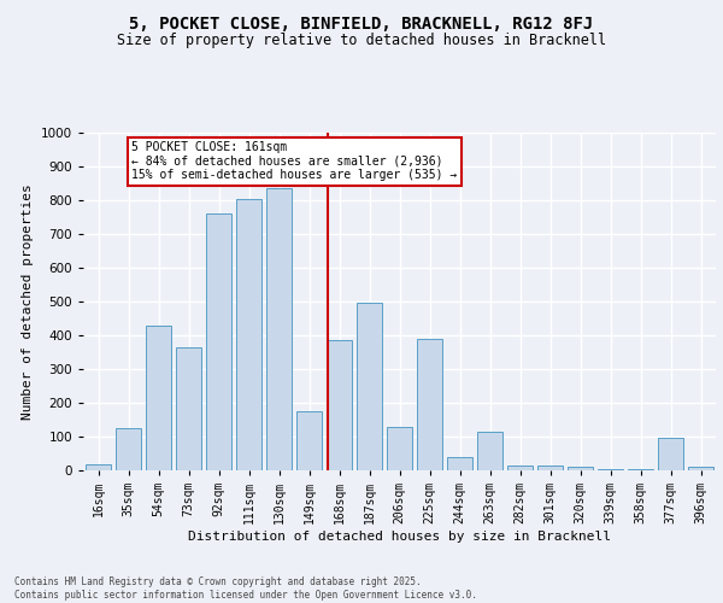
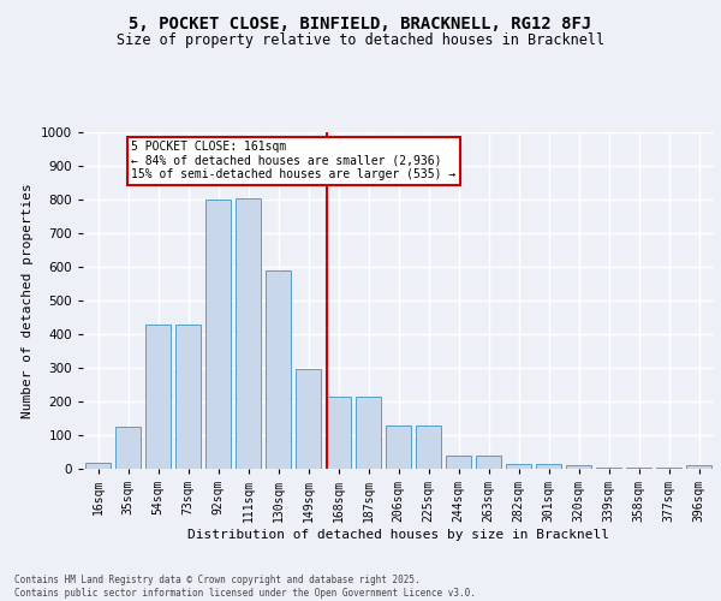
73sqm: 365 -> 430
92sqm: 760 -> 800
130sqm: 835 -> 590
149sqm: 175 -> 295
168sqm: 385 -> 215
187sqm: 495 -> 215
225sqm: 390 -> 130
263sqm: 115 -> 40
377sqm: 95 -> 2
